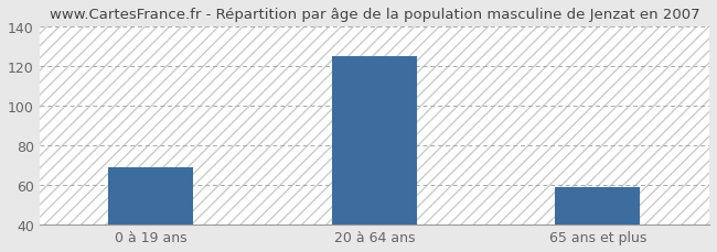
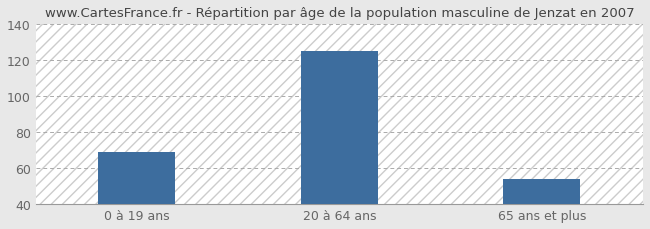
65 ans et plus: 59 -> 54
